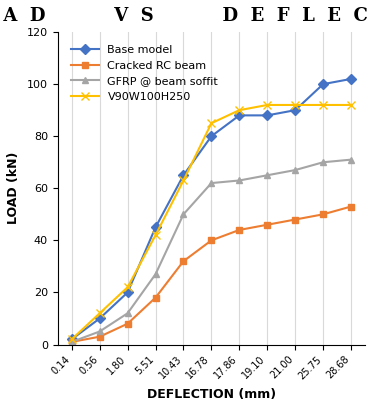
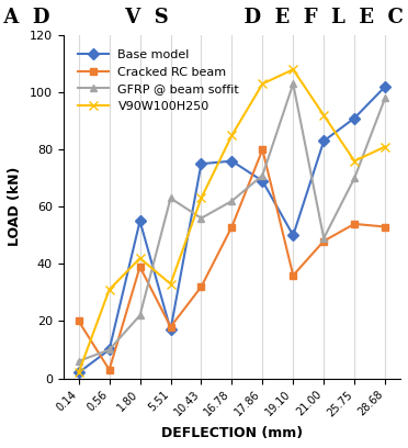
Cracked RC beam/0.14: 1 -> 20
GFRP @ beam soffit/0.14: 1 -> 6
GFRP @ beam soffit/0.56: 5 -> 10
V90W100H250/0.56: 12 -> 31
Base model/1.80: 20 -> 55
Cracked RC beam/1.80: 8 -> 39
GFRP @ beam soffit/1.80: 12 -> 22
V90W100H250/1.80: 22 -> 42
Base model/5.51: 45 -> 17
GFRP @ beam soffit/5.51: 27 -> 63
V90W100H250/5.51: 42 -> 33
Base model/10.43: 65 -> 75
GFRP @ beam soffit/10.43: 50 -> 56
Base model/16.78: 80 -> 76
Cracked RC beam/16.78: 40 -> 53
Base model/17.86: 88 -> 69
Cracked RC beam/17.86: 44 -> 80
GFRP @ beam soffit/17.86: 63 -> 71
V90W100H250/17.86: 90 -> 103
Base model/19.10: 88 -> 50
Cracked RC beam/19.10: 46 -> 36
GFRP @ beam soffit/19.10: 65 -> 103
V90W100H250/19.10: 92 -> 108
Base model/21.00: 90 -> 83
GFRP @ beam soffit/21.00: 67 -> 49
Base model/25.75: 100 -> 91
Cracked RC beam/25.75: 50 -> 54
V90W100H250/25.75: 92 -> 76
GFRP @ beam soffit/28.68: 71 -> 98
V90W100H250/28.68: 92 -> 81
